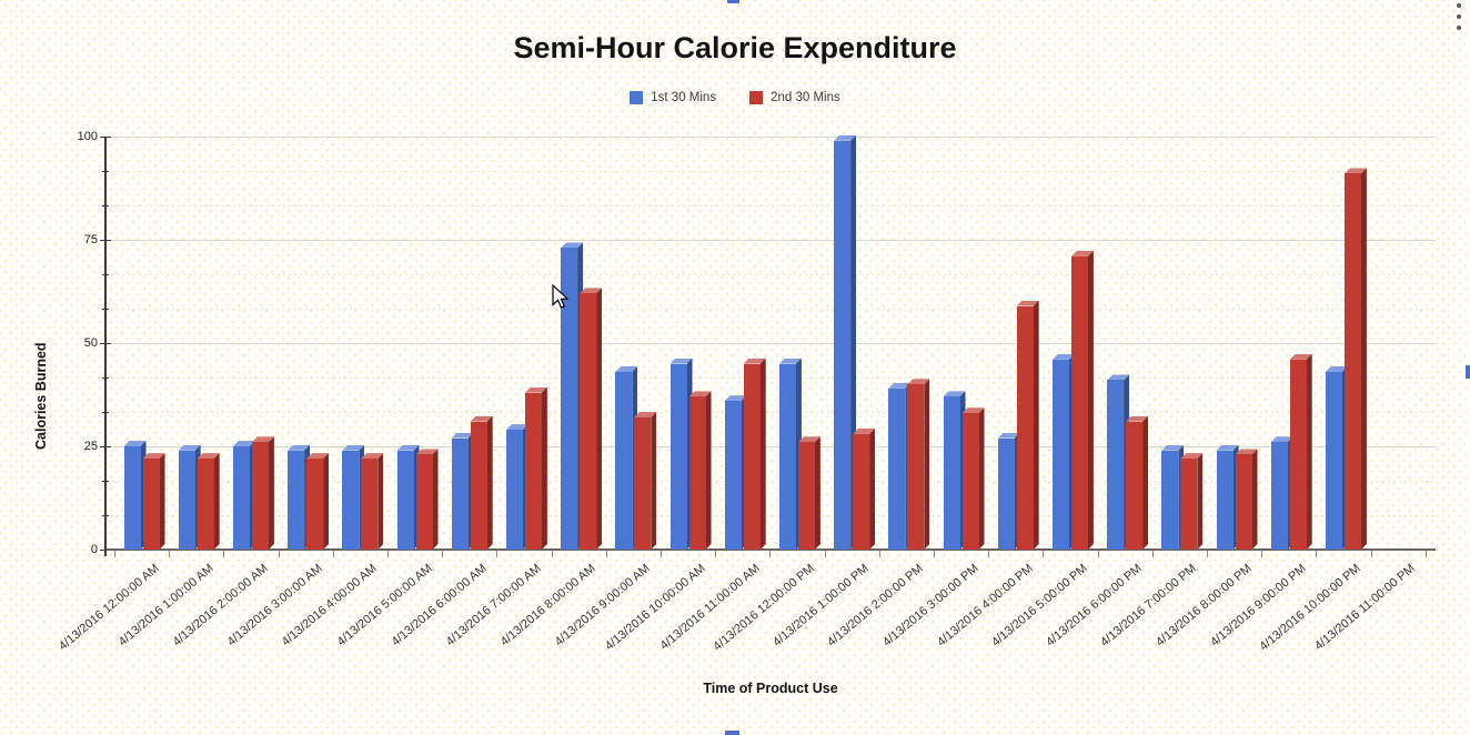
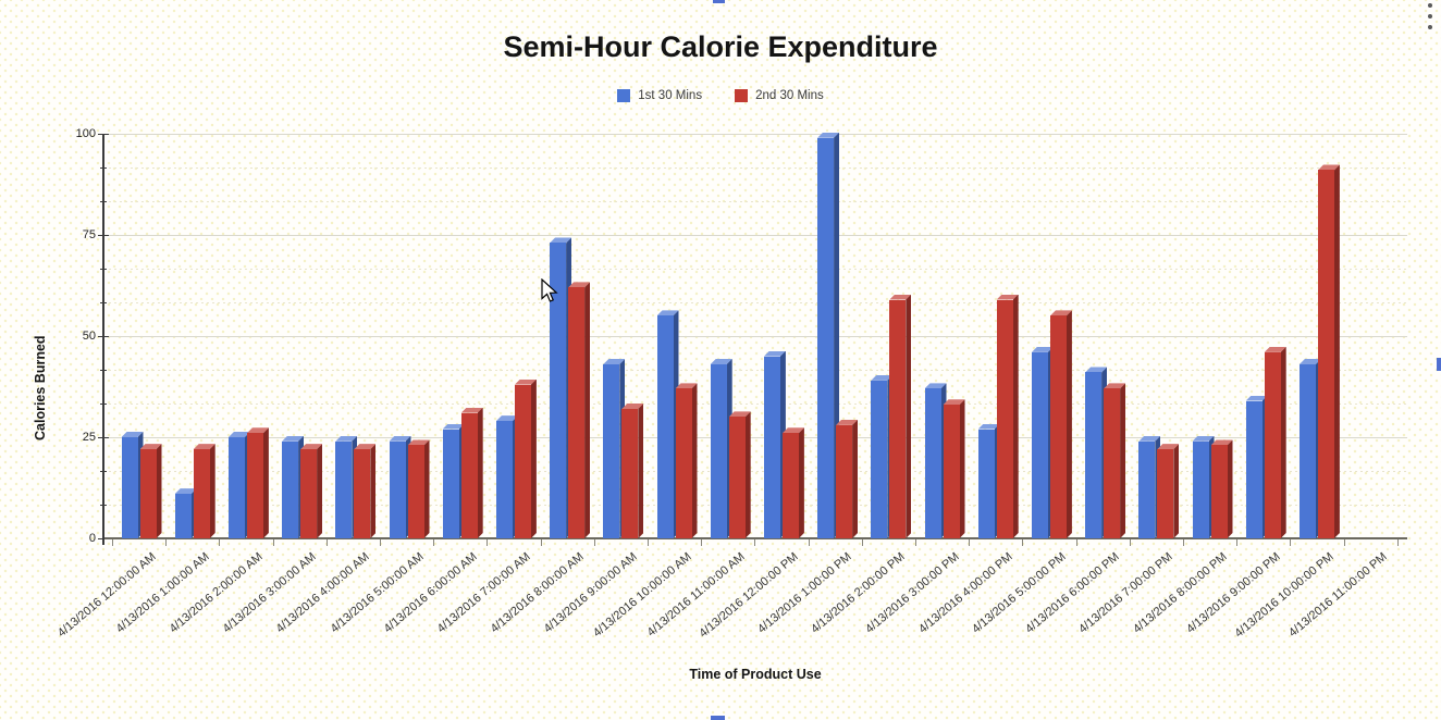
1st 30 Mins/4/13/2016 1:00:00 AM: 24 -> 11
1st 30 Mins/4/13/2016 10:00:00 AM: 45 -> 55
1st 30 Mins/4/13/2016 11:00:00 AM: 36 -> 43
2nd 30 Mins/4/13/2016 11:00:00 AM: 45 -> 30
2nd 30 Mins/4/13/2016 2:00:00 PM: 40 -> 59
2nd 30 Mins/4/13/2016 5:00:00 PM: 71 -> 55
2nd 30 Mins/4/13/2016 6:00:00 PM: 31 -> 37
1st 30 Mins/4/13/2016 9:00:00 PM: 26 -> 34
